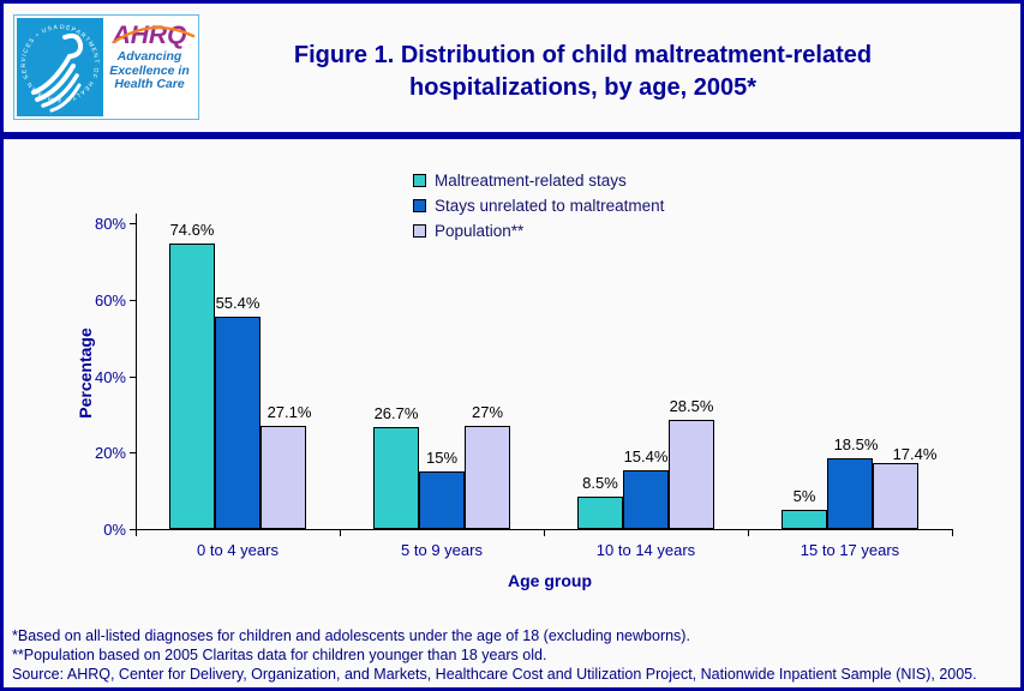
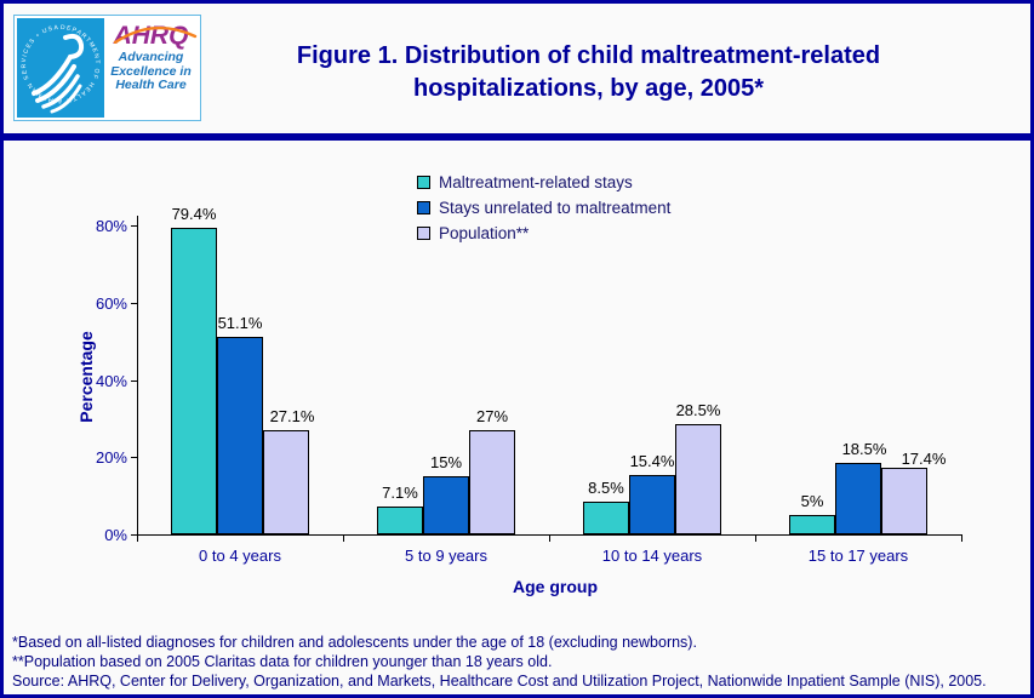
Maltreatment-related stays/0 to 4 years: 74.6% -> 79.4%
Stays unrelated to maltreatment/0 to 4 years: 55.4% -> 51.1%
Maltreatment-related stays/5 to 9 years: 26.7% -> 7.1%
